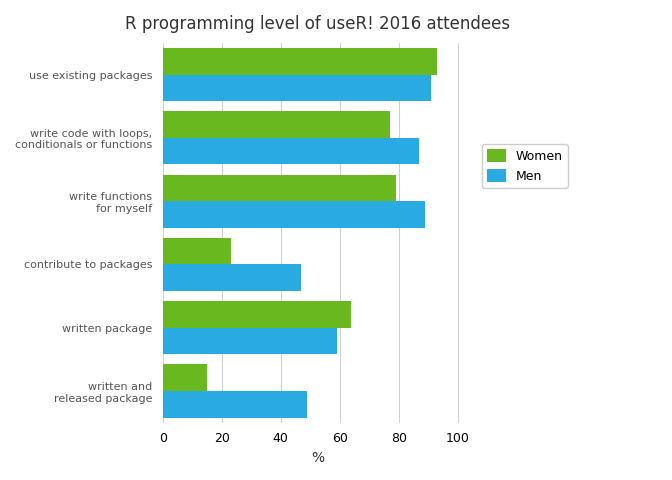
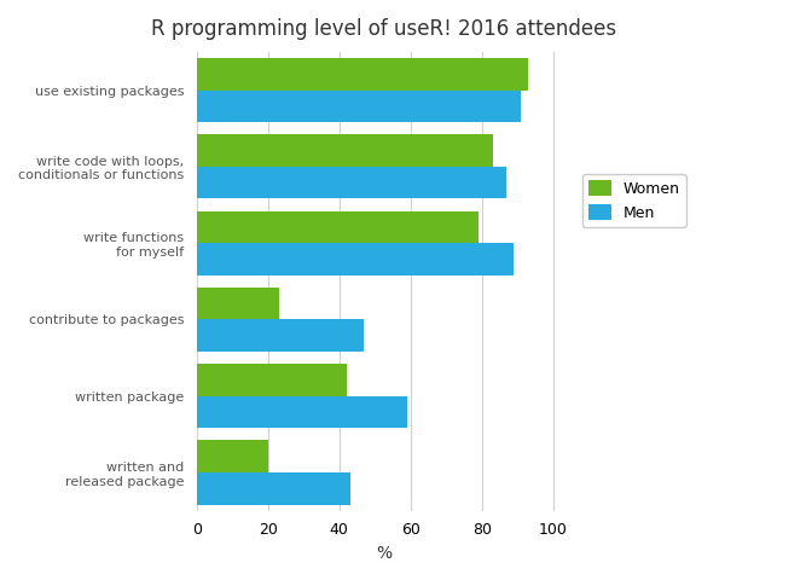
Women/write code with loops, conditionals or functions: 77 -> 83
Women/written package: 64 -> 42
Women/written and released package: 15 -> 20
Men/written and released package: 49 -> 43
